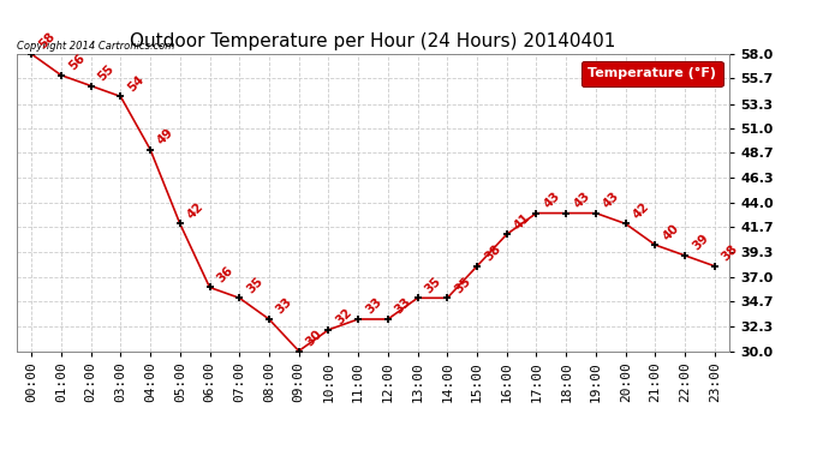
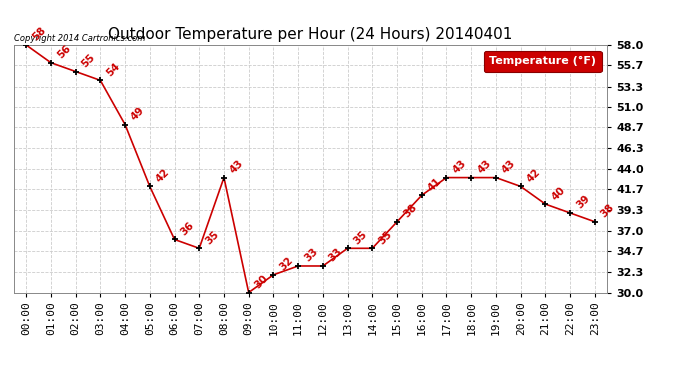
08:00: 33 -> 43
